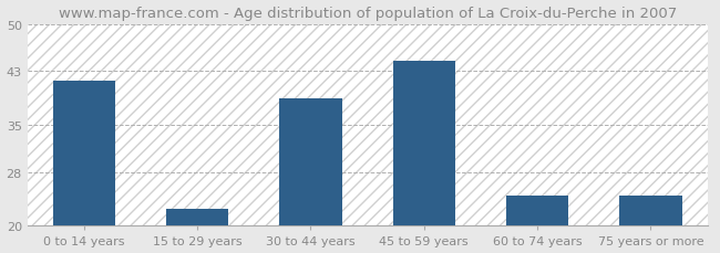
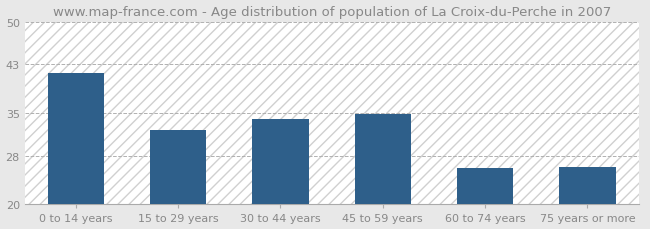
15 to 29 years: 22.5 -> 32.2
30 to 44 years: 39.0 -> 34.0
45 to 59 years: 44.5 -> 34.8
60 to 74 years: 24.5 -> 26.0
75 years or more: 24.5 -> 26.2
